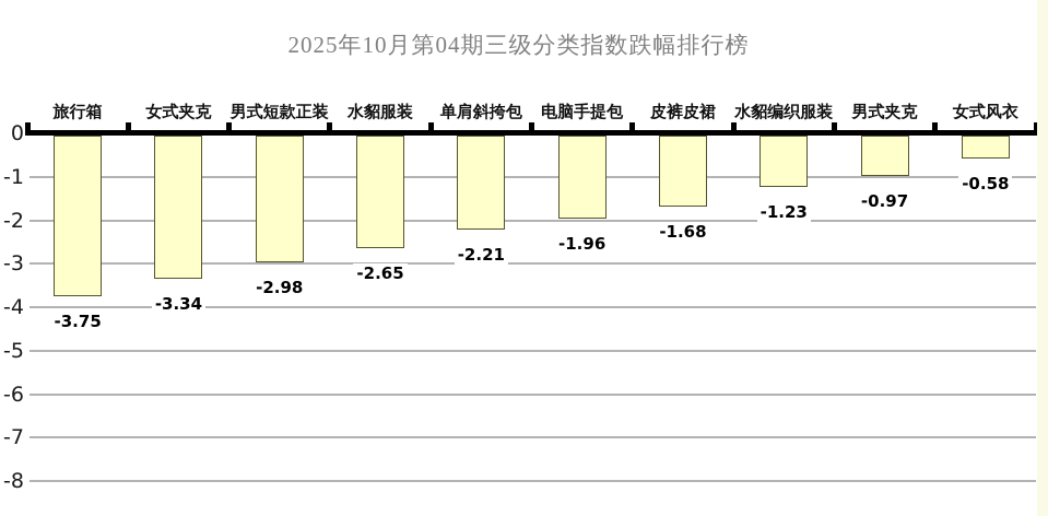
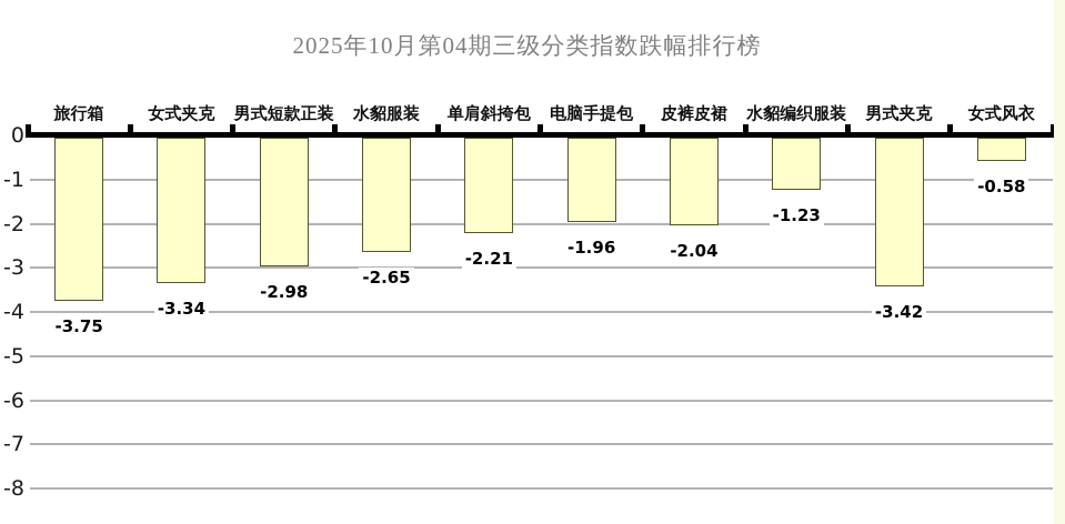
皮裤皮裙: -1.68 -> -2.04
男式夹克: -0.97 -> -3.42
